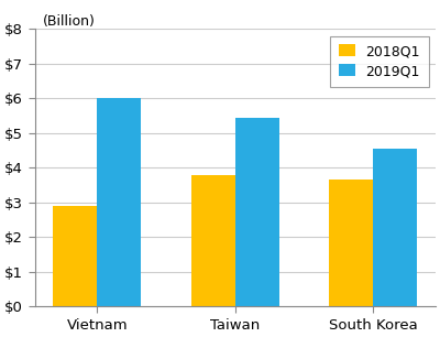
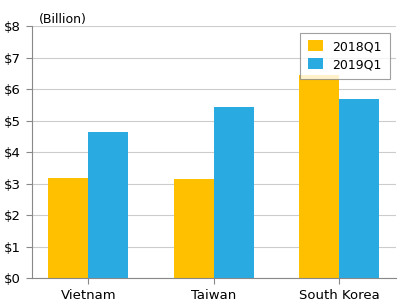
2018Q1/Vietnam: $2.90 -> $3.20
2019Q1/Vietnam: $6.00 -> $4.65
2018Q1/Taiwan: $3.80 -> $3.15
2018Q1/South Korea: $3.65 -> $6.45
2019Q1/South Korea: $4.55 -> $5.70
